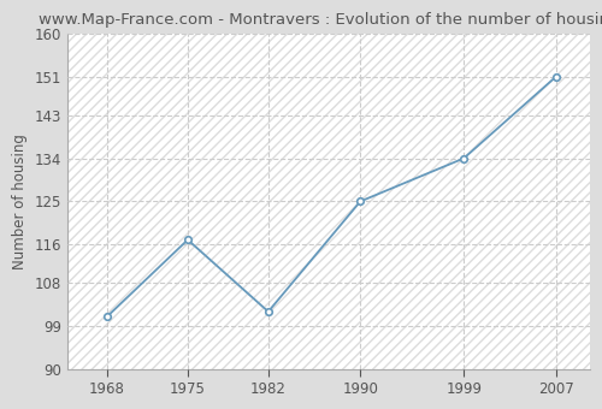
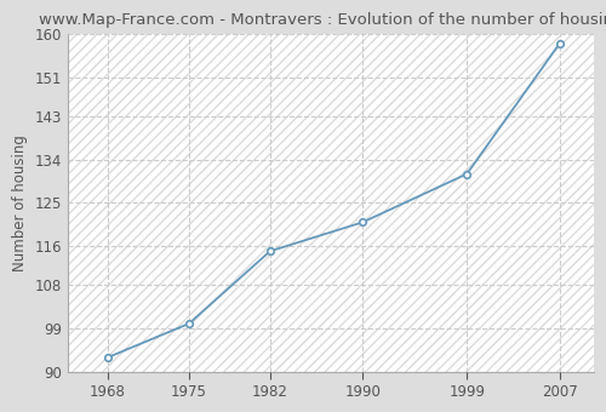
1968: 101 -> 93
1975: 117 -> 100
1982: 102 -> 115
1990: 125 -> 121
1999: 134 -> 131
2007: 151 -> 158
